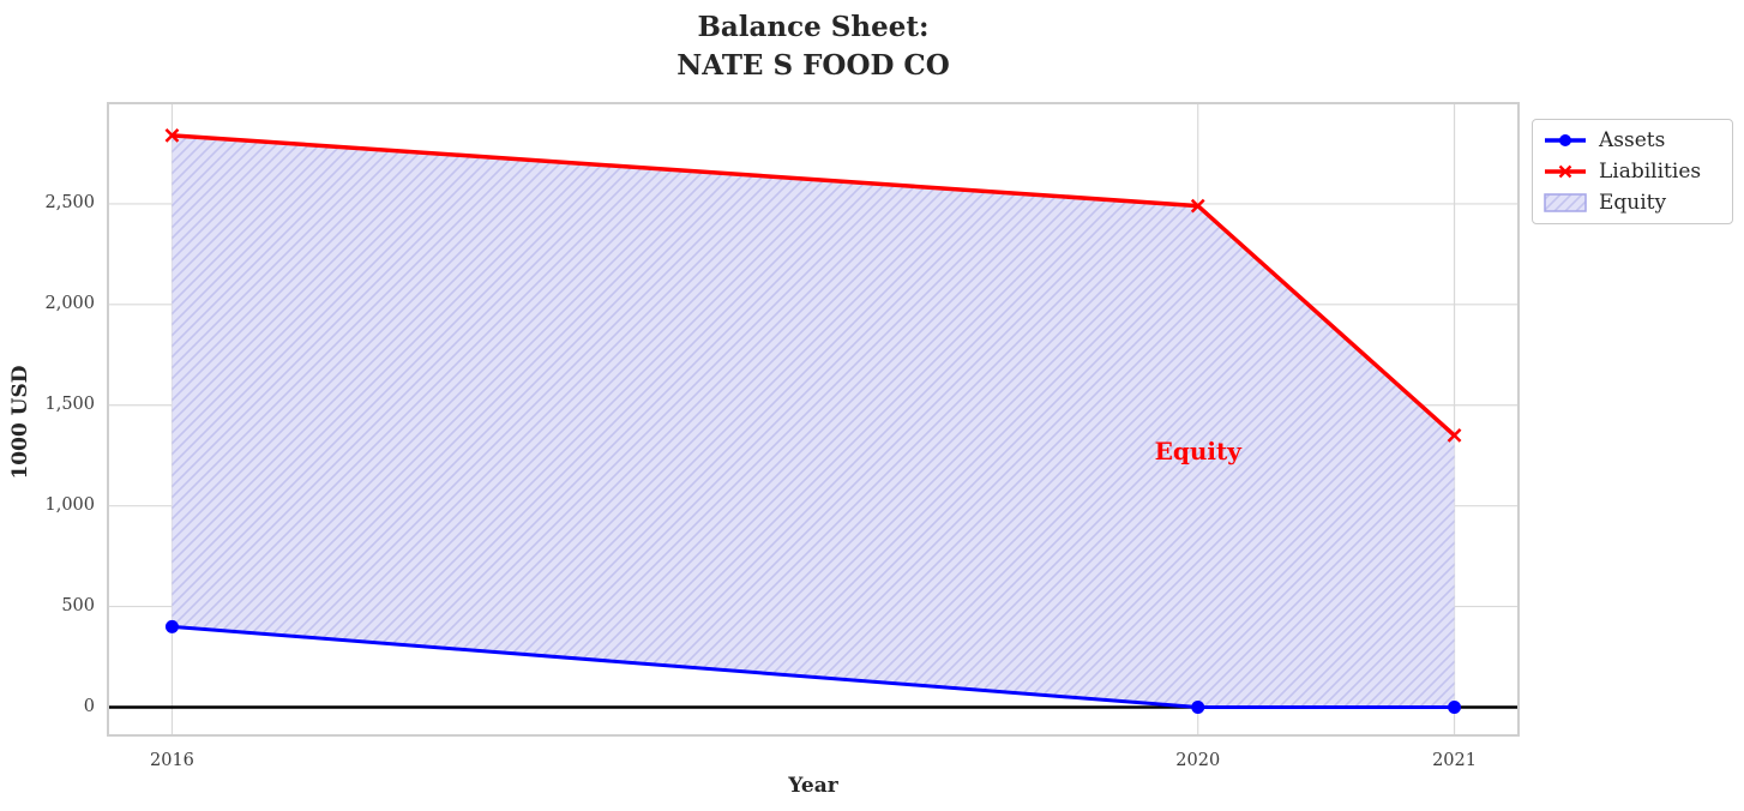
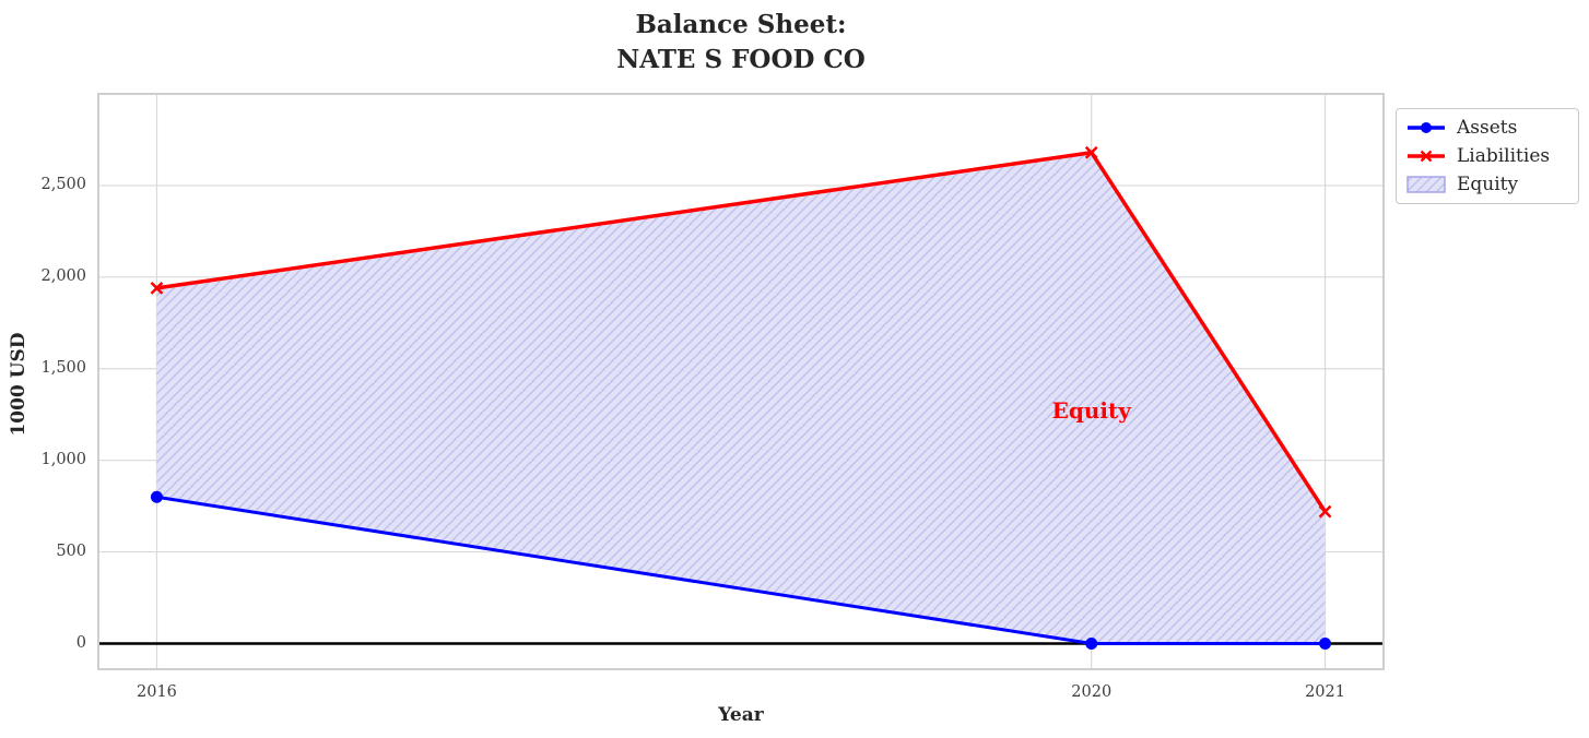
Assets/2016: 400 -> 800
Liabilities/2016: 2840 -> 1940
Liabilities/2020: 2490 -> 2680
Liabilities/2021: 1350 -> 720
